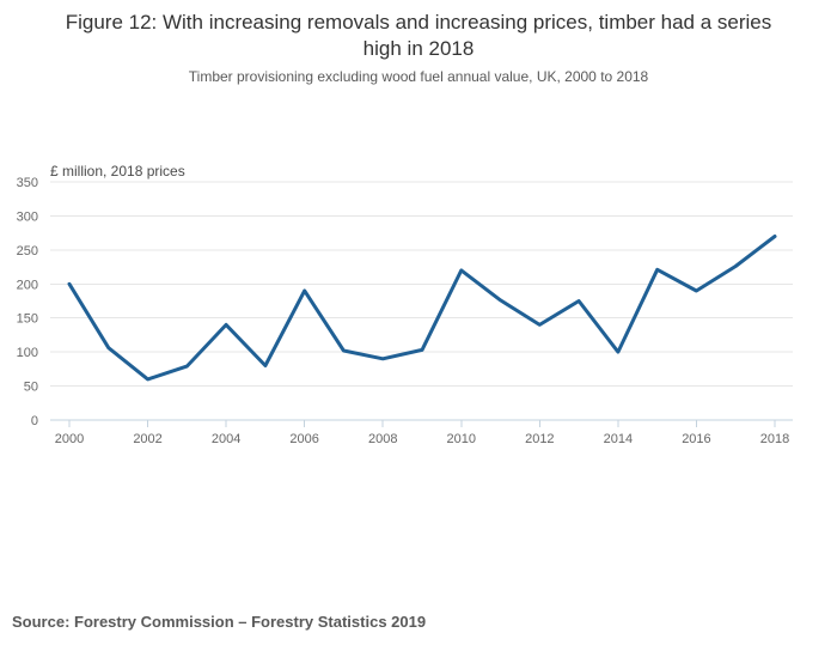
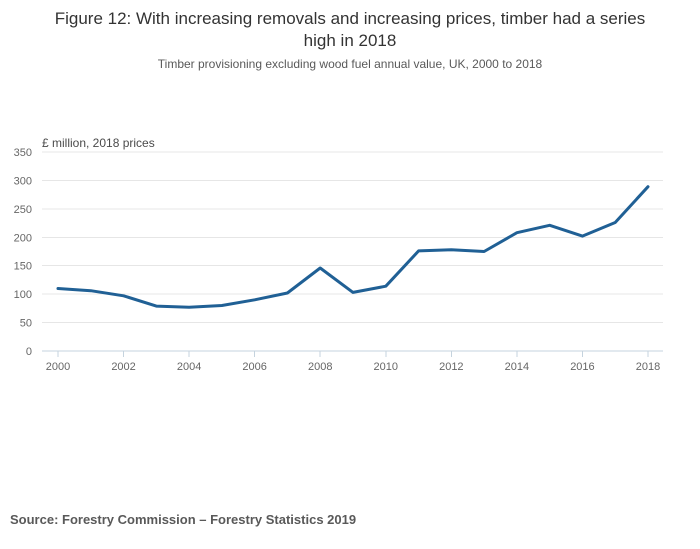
2000: 200 -> 110
2002: 60 -> 100
2004: 140 -> 80
2006: 190 -> 90
2008: 90 -> 150
2010: 220 -> 110
2012: 140 -> 180
2014: 100 -> 210
2016: 190 -> 200
2018: 270 -> 290
